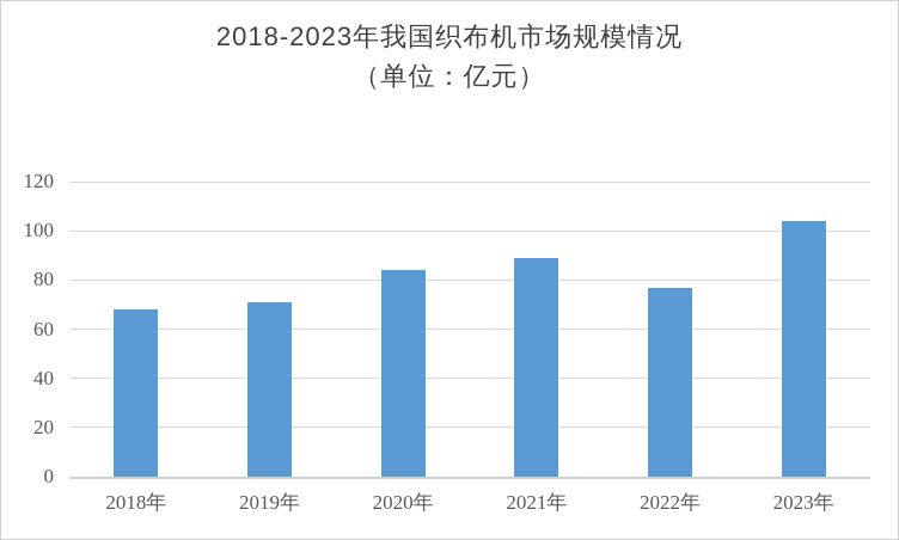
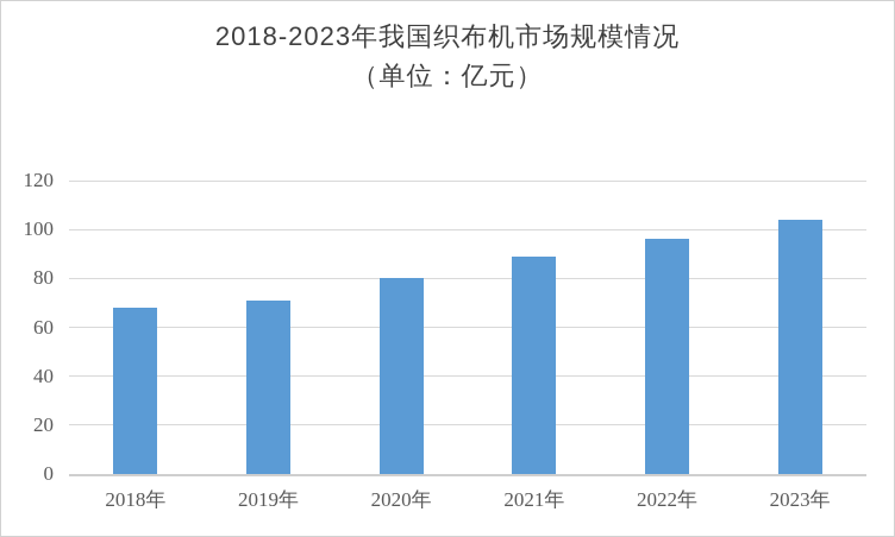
2020年: 84 -> 80
2022年: 77 -> 96
